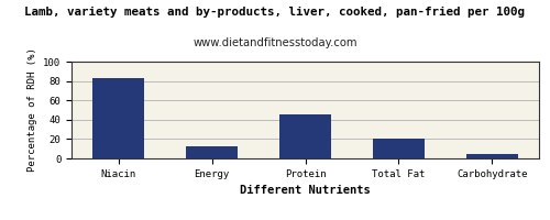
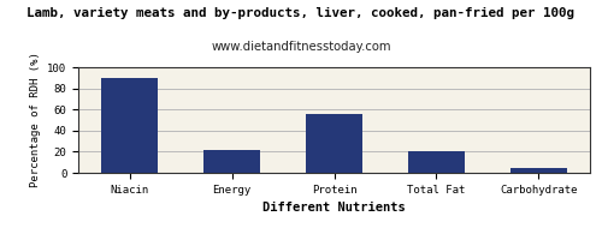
Niacin: 83 -> 90
Energy: 13 -> 22
Protein: 46 -> 56
